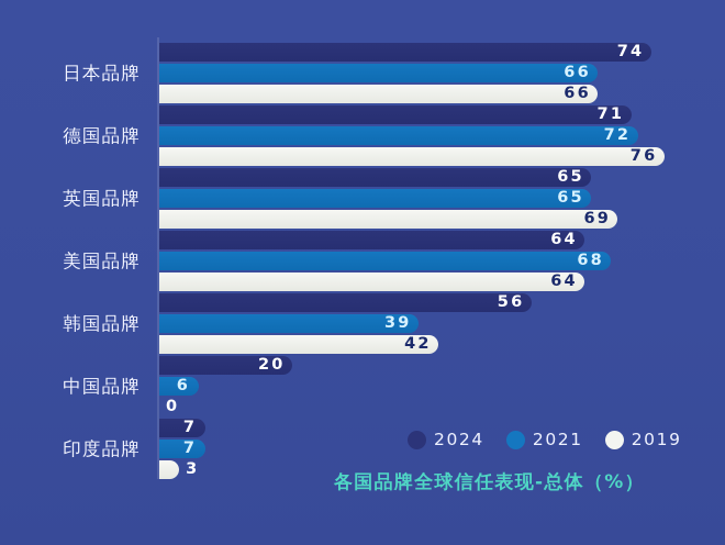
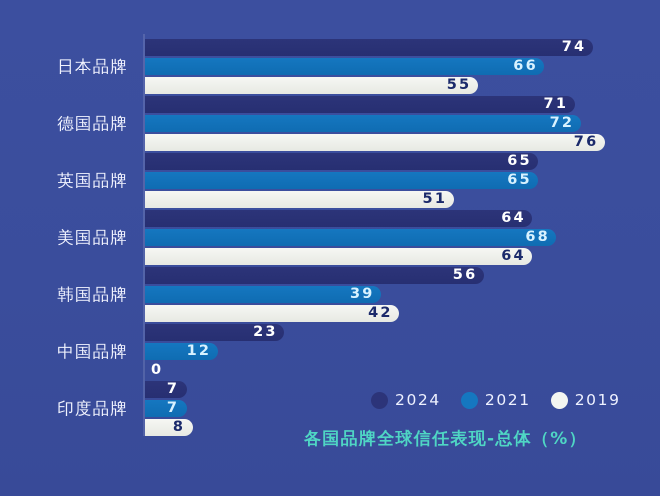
2019/日本品牌: 66 -> 55
2019/英国品牌: 69 -> 51
2024/中国品牌: 20 -> 23
2021/中国品牌: 6 -> 12
2019/印度品牌: 3 -> 8
